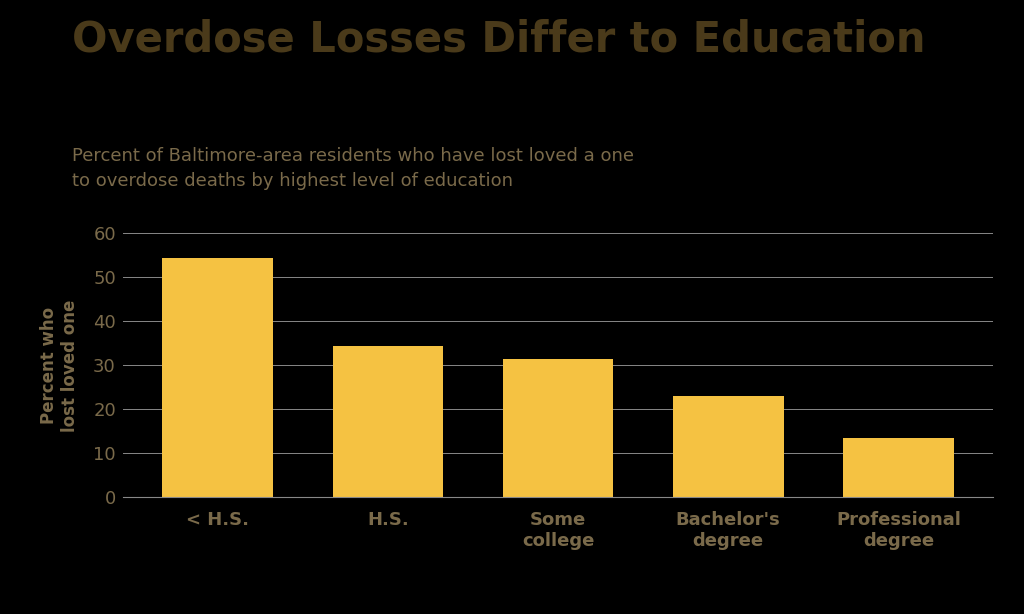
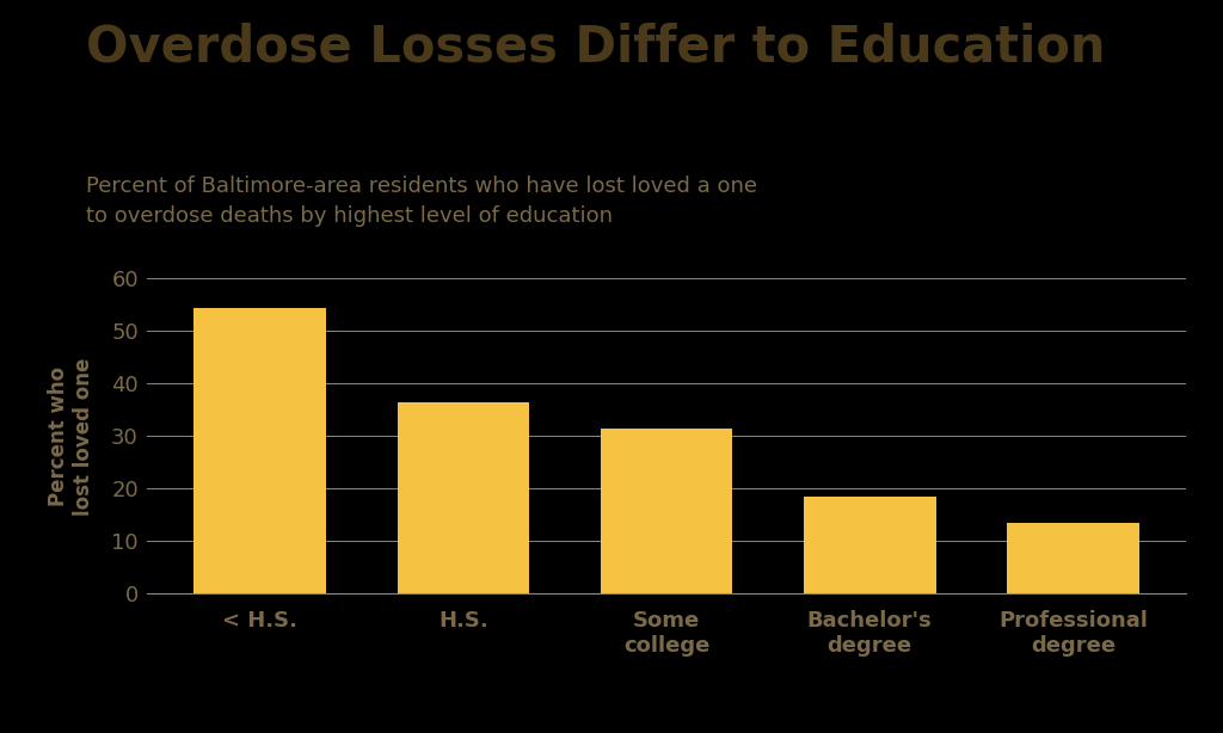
H.S.: 34.5 -> 36.5
Bachelor's degree: 23.0 -> 18.5
